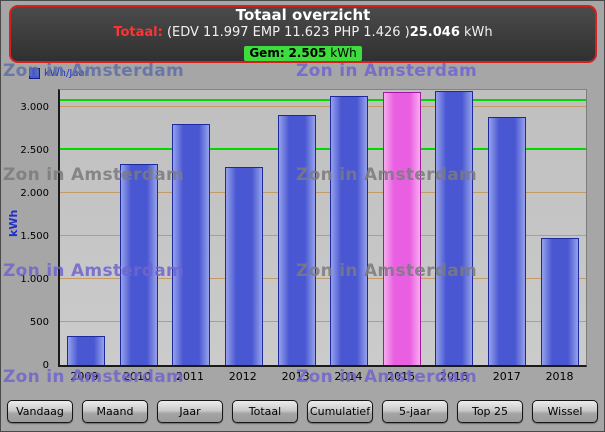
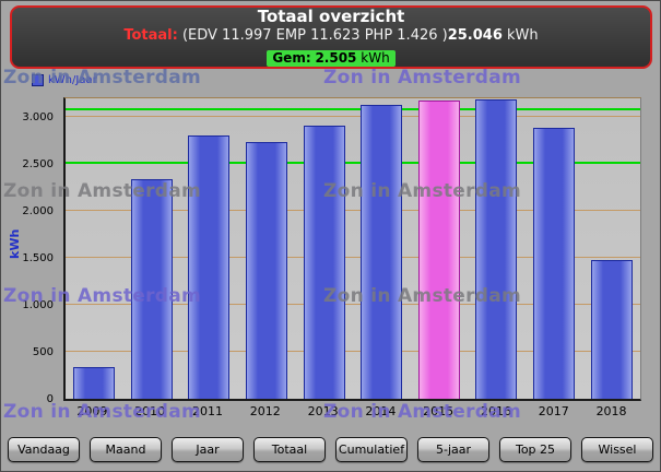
2012: 2300 -> 2700
